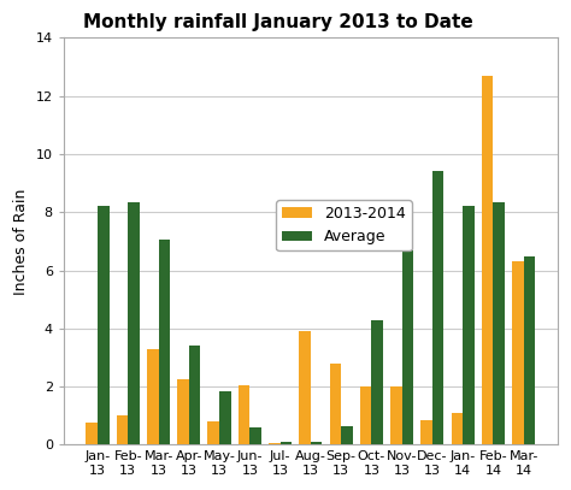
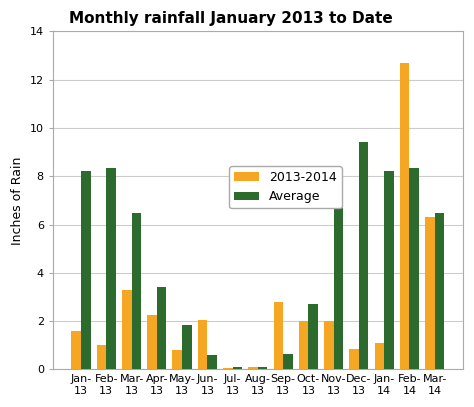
2013-2014/Jan- 13: 0.75 -> 1.60
Average/Mar- 13: 7.05 -> 6.50
2013-2014/Aug- 13: 3.90 -> 0.10
Average/Oct- 13: 4.30 -> 2.70
